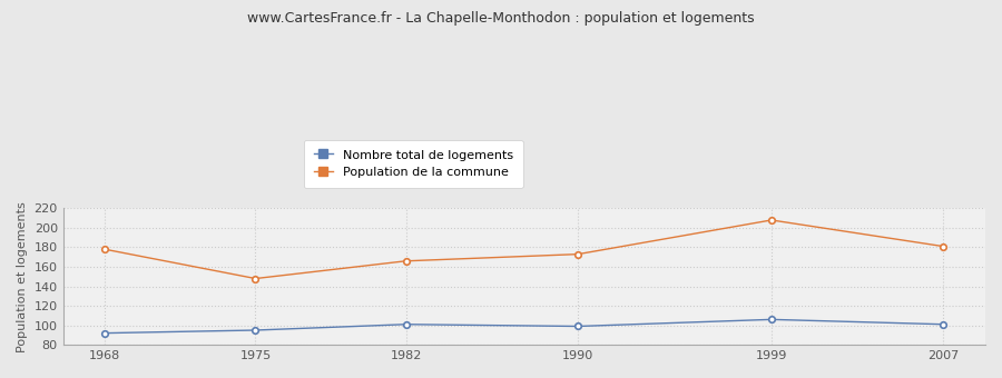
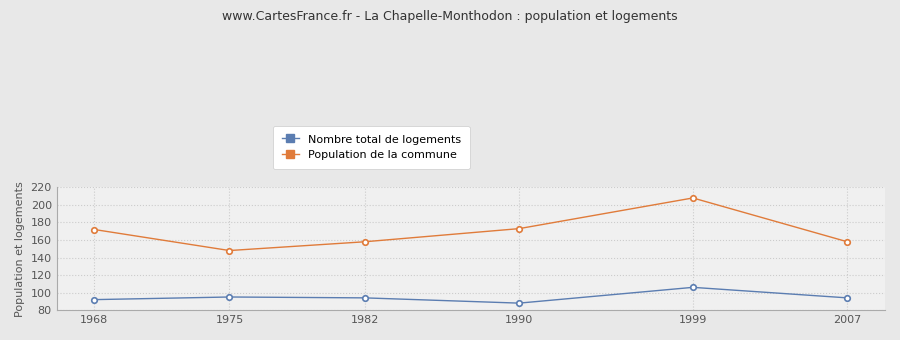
Population de la commune/1968: 178 -> 172
Nombre total de logements/1982: 101 -> 94
Population de la commune/1982: 166 -> 158
Nombre total de logements/1990: 99 -> 88
Nombre total de logements/2007: 101 -> 94
Population de la commune/2007: 181 -> 158
